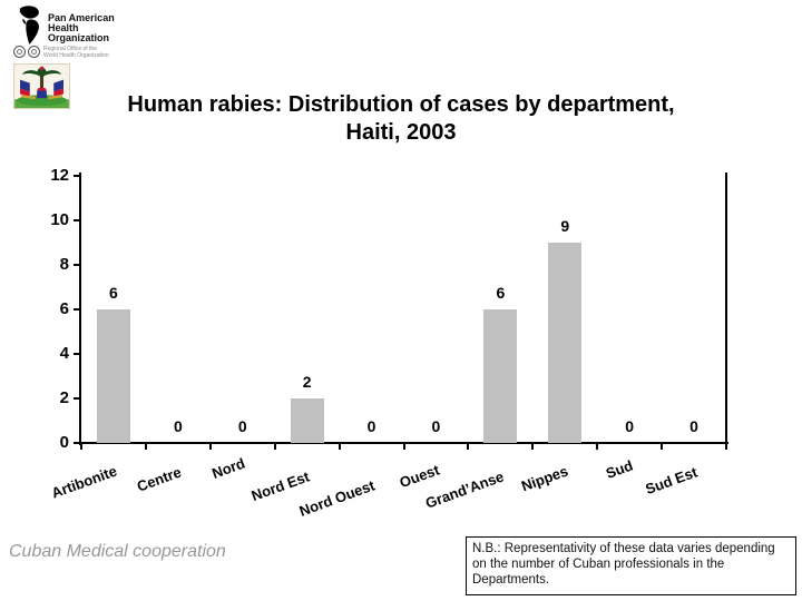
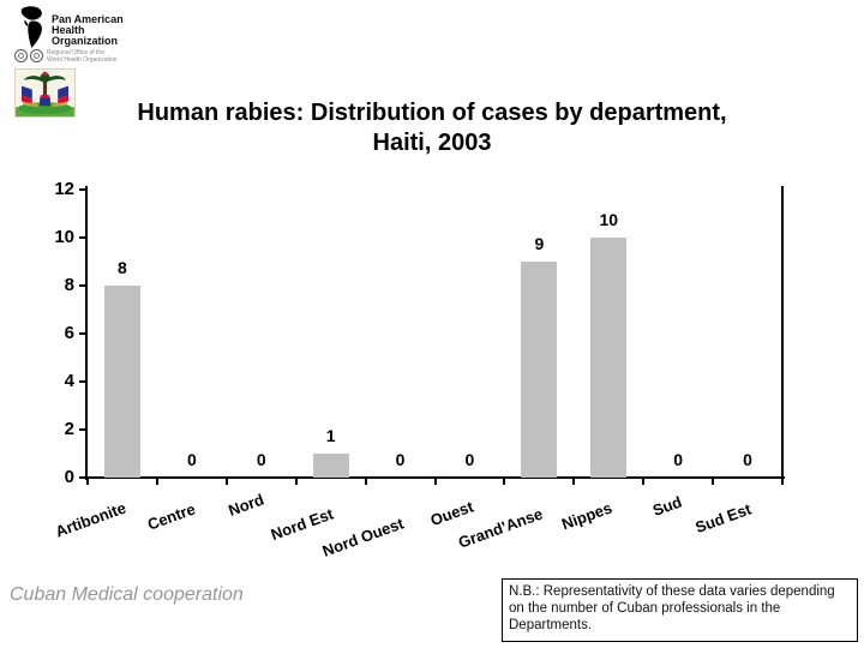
Artibonite: 6 -> 8
Nord Est: 2 -> 1
Grand’Anse: 6 -> 9
Nippes: 9 -> 10
